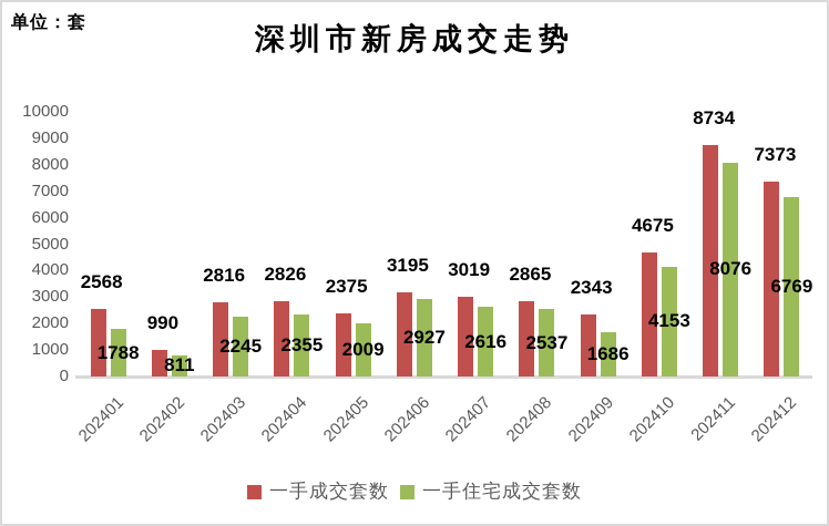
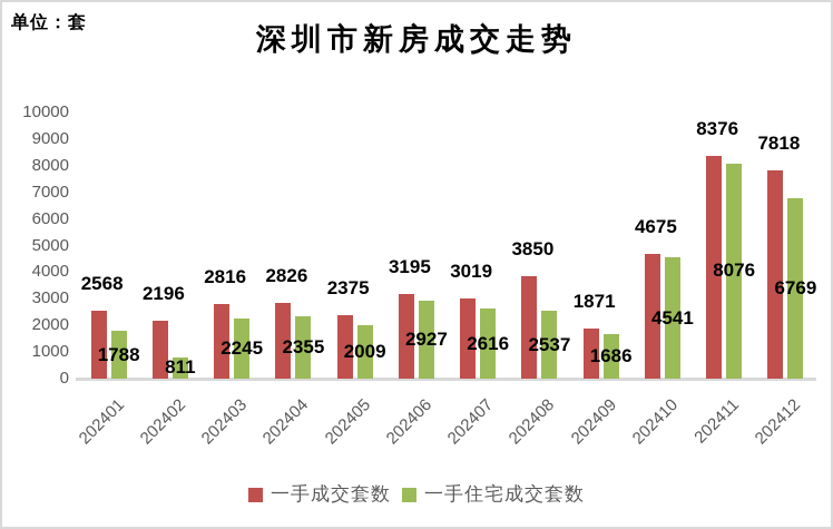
一手成交套数/202402: 990 -> 2196
一手成交套数/202408: 2865 -> 3850
一手成交套数/202409: 2343 -> 1871
一手住宅成交套数/202410: 4153 -> 4541
一手成交套数/202411: 8734 -> 8376
一手成交套数/202412: 7373 -> 7818
